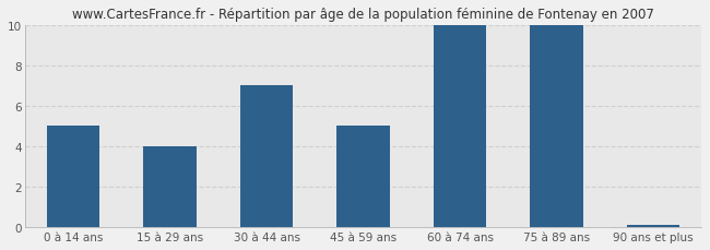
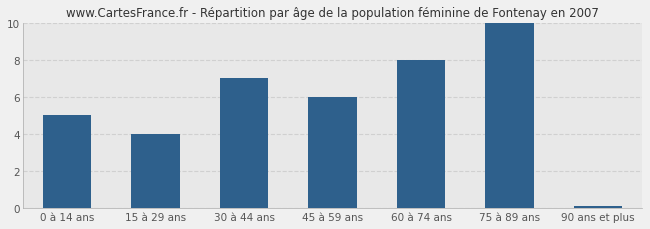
45 à 59 ans: 5.0 -> 6.0
60 à 74 ans: 10.0 -> 8.0
